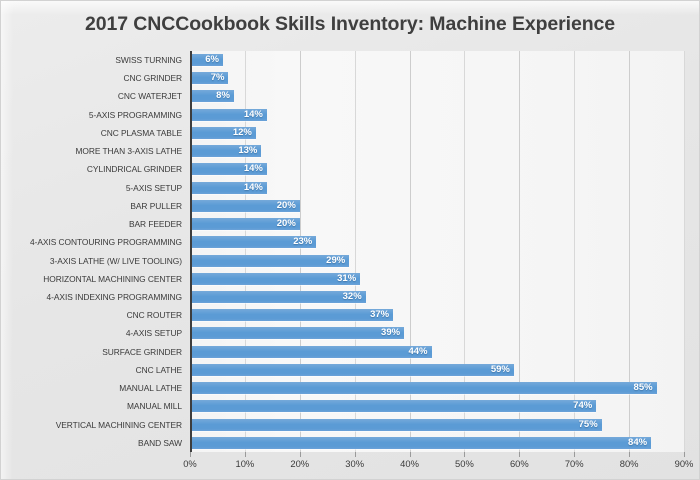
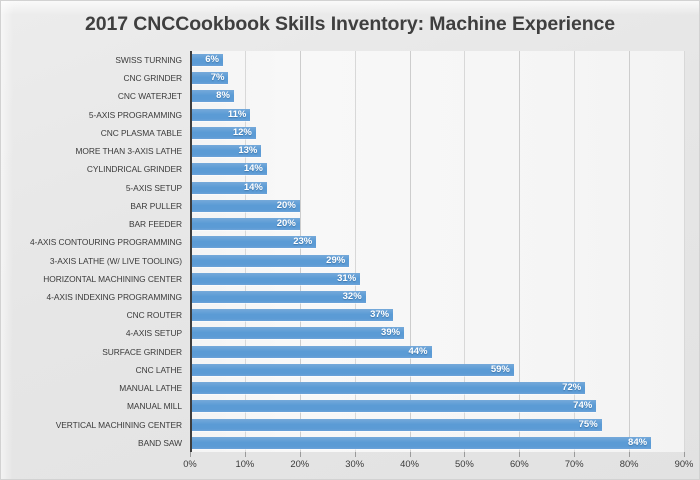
5-AXIS PROGRAMMING: 14% -> 11%
MANUAL LATHE: 85% -> 72%
